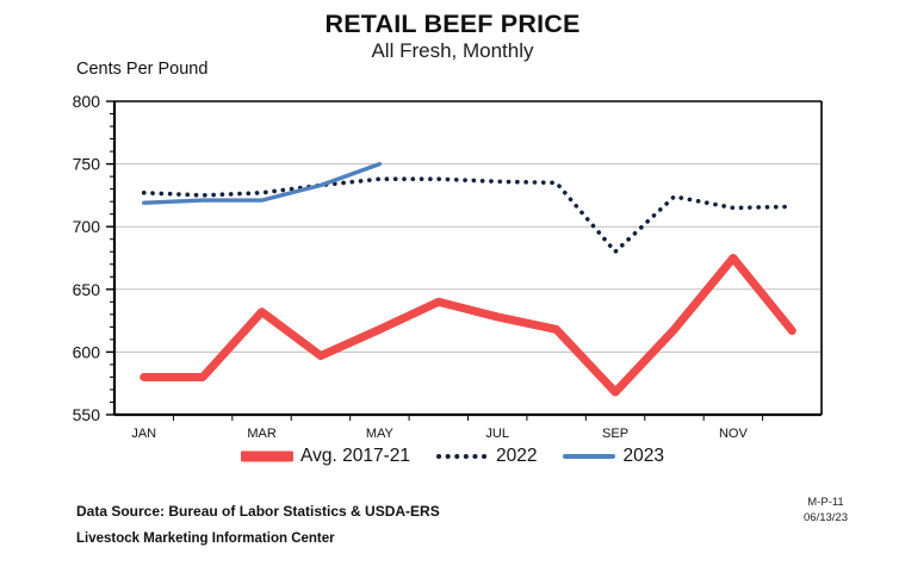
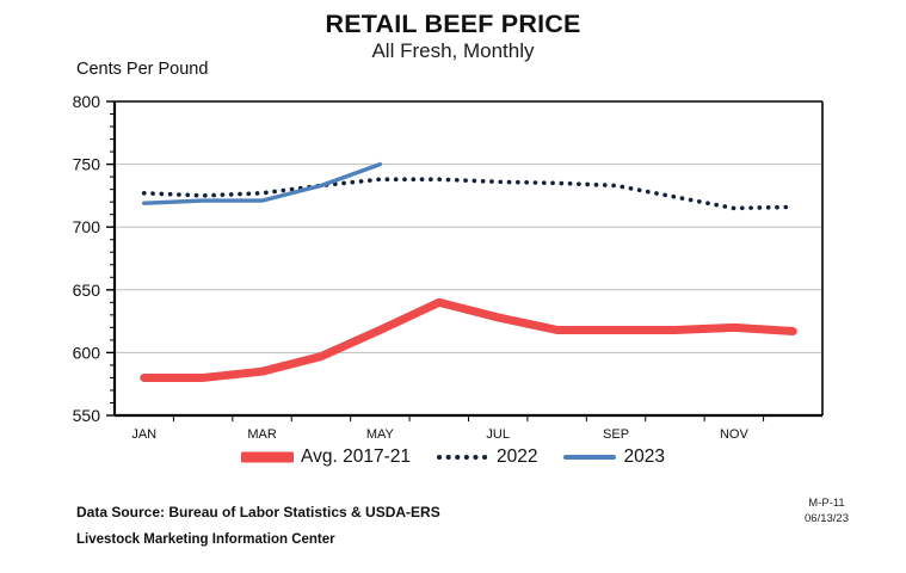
Avg. 2017-21/MAR: 632 -> 585
Avg. 2017-21/SEP: 568 -> 618
2022/SEP: 680 -> 733
Avg. 2017-21/NOV: 675 -> 620
